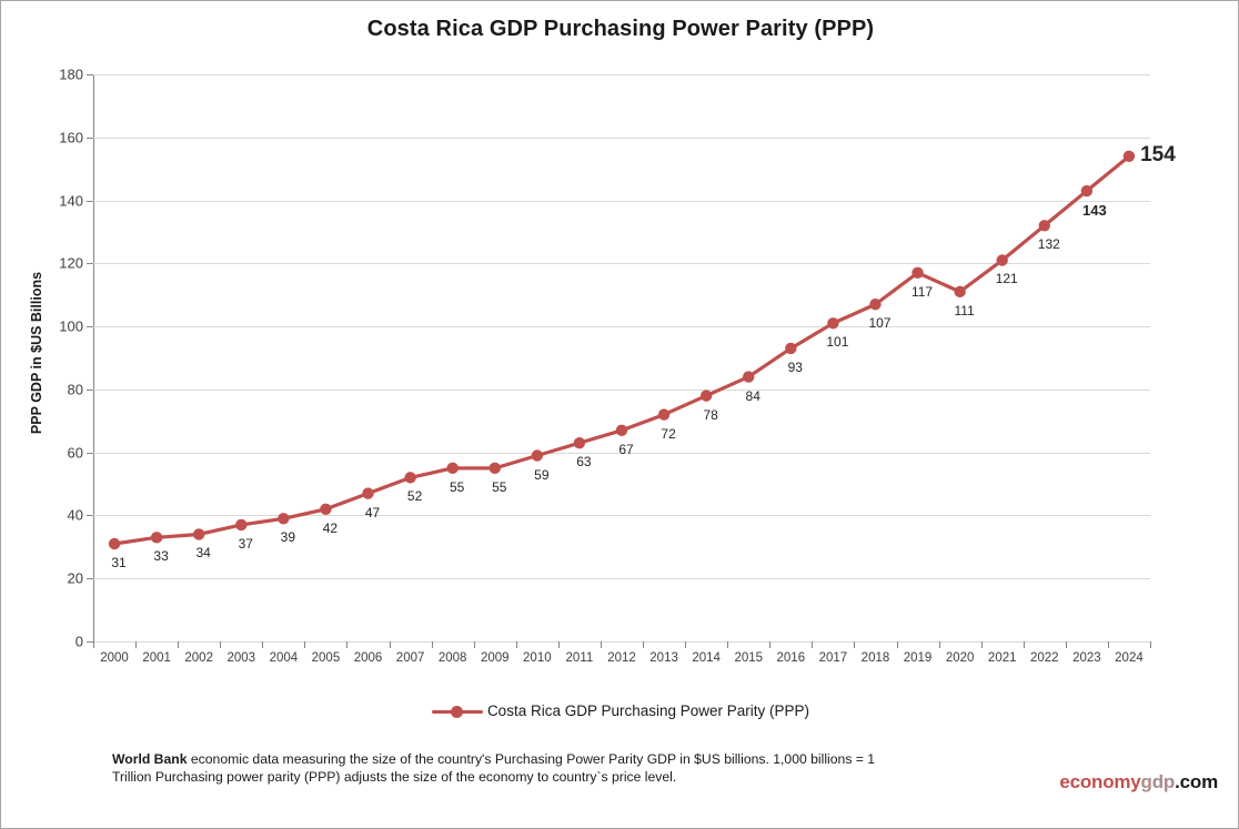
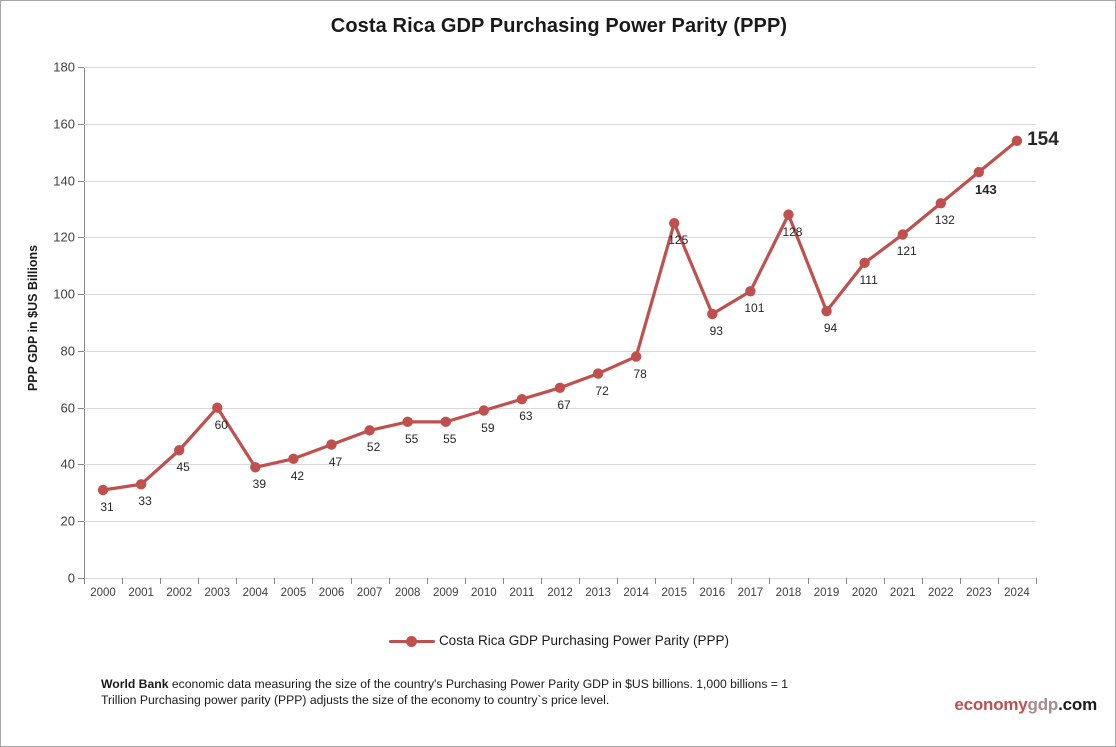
2002: 34 -> 45
2003: 37 -> 60
2015: 84 -> 125
2018: 107 -> 128
2019: 117 -> 94
